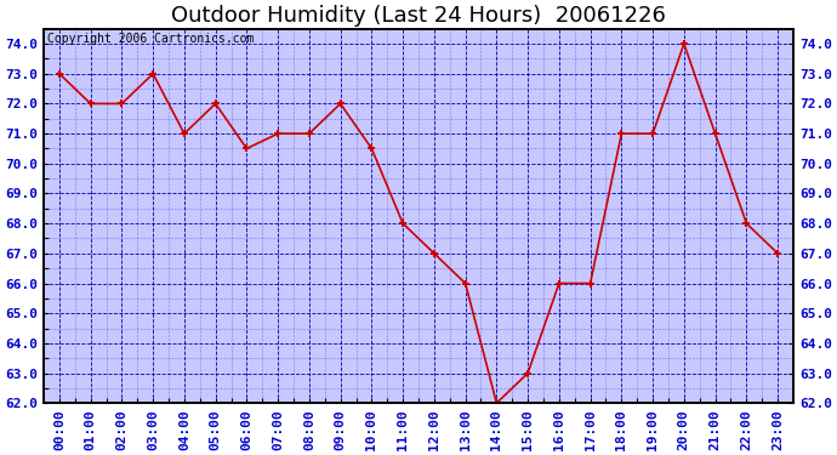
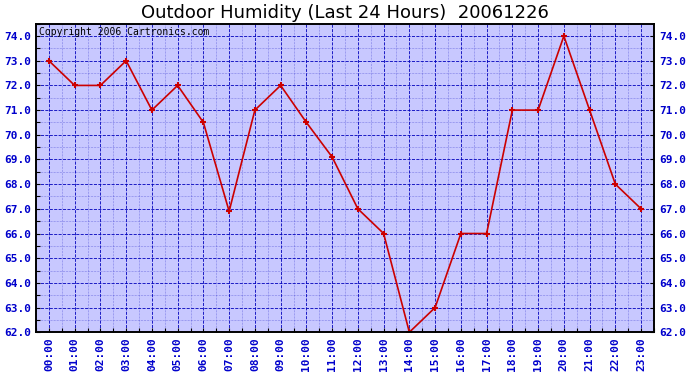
07:00: 71.0 -> 66.9
11:00: 68.0 -> 69.1
